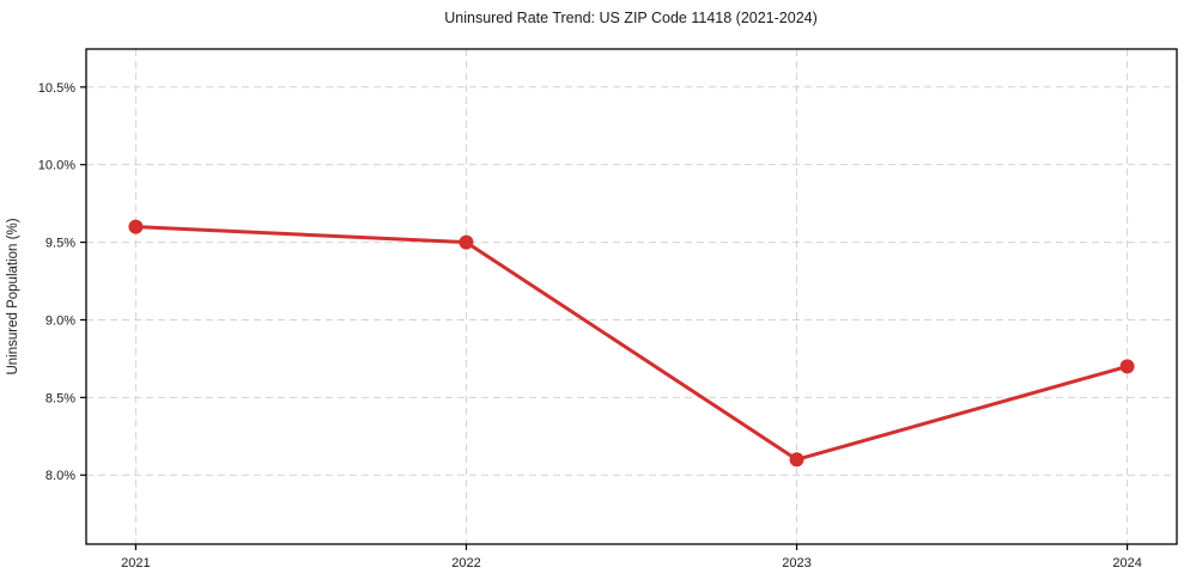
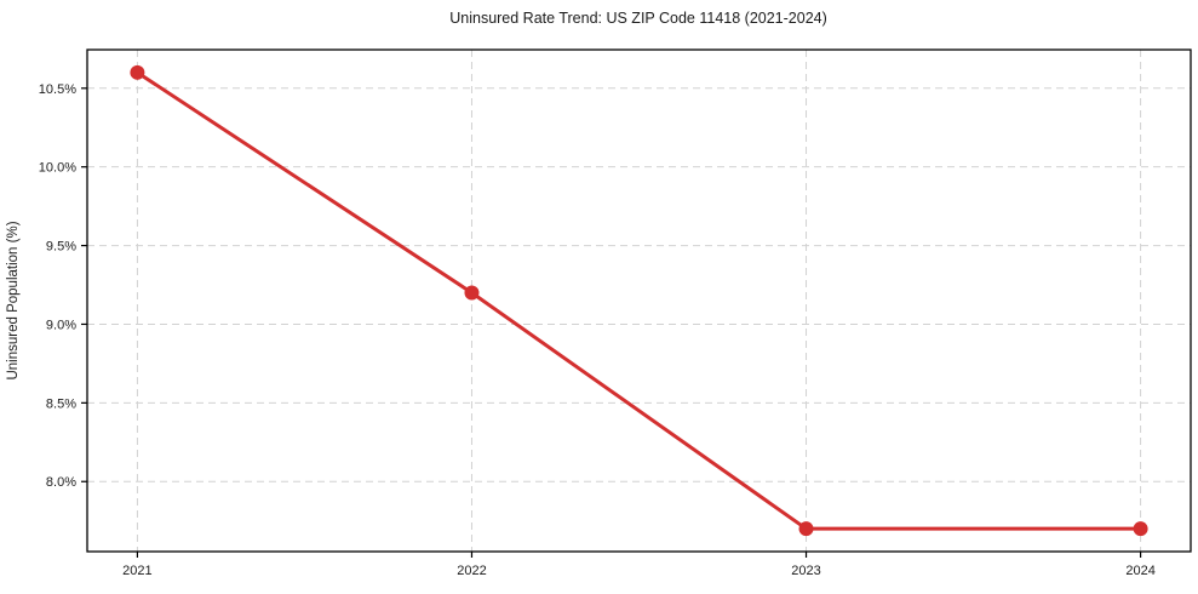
2021: 9.6% -> 10.6%
2022: 9.5% -> 9.2%
2023: 8.1% -> 7.7%
2024: 8.7% -> 7.7%
